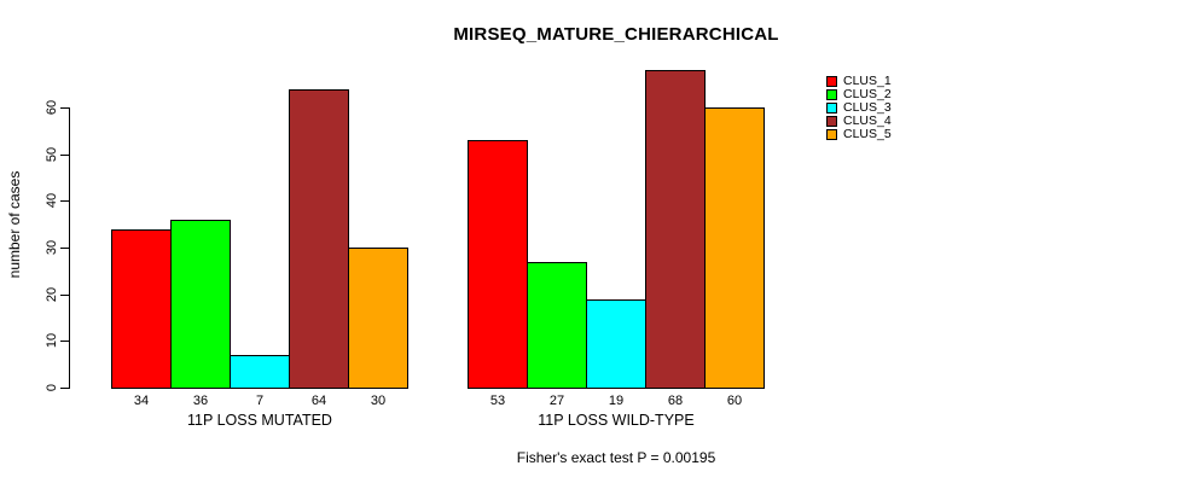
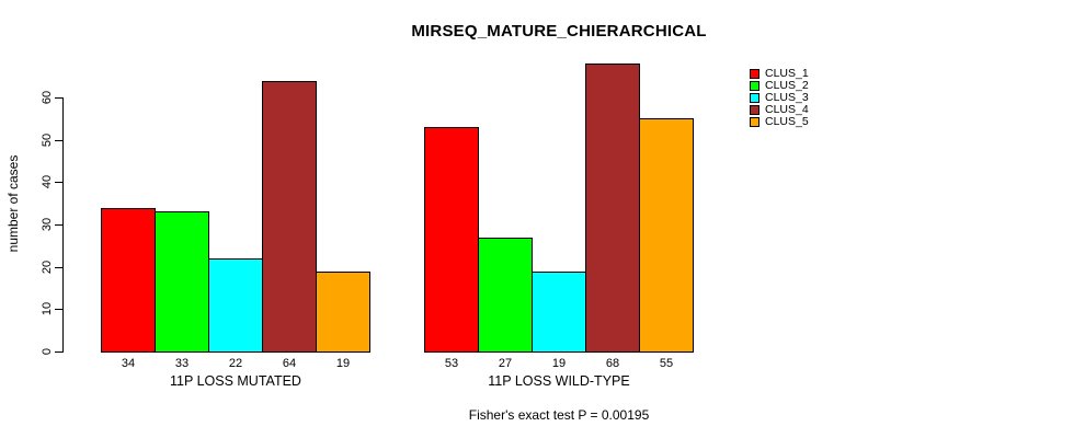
CLUS_2/11P LOSS MUTATED: 36 -> 33
CLUS_3/11P LOSS MUTATED: 7 -> 22
CLUS_5/11P LOSS MUTATED: 30 -> 19
CLUS_5/11P LOSS WILD-TYPE: 60 -> 55
